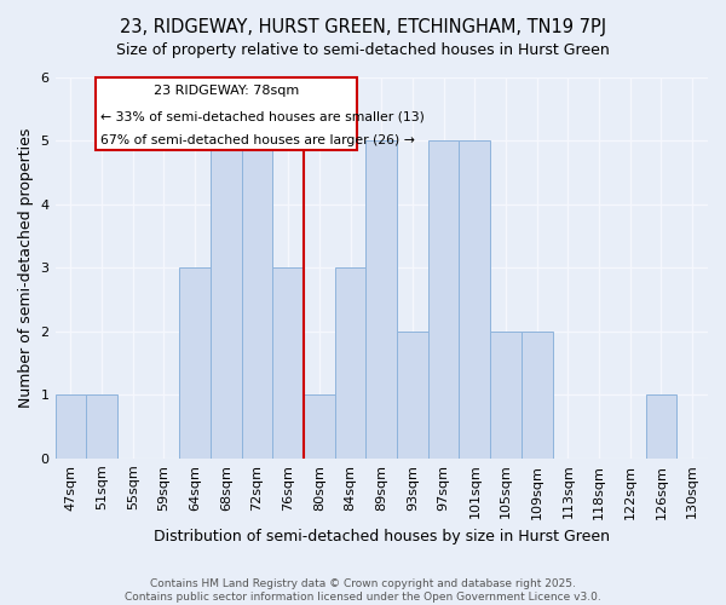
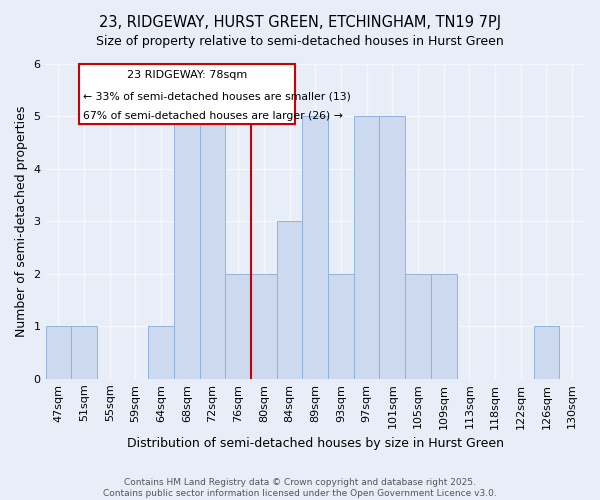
64sqm: 3 -> 1
76sqm: 3 -> 2
80sqm: 1 -> 2
